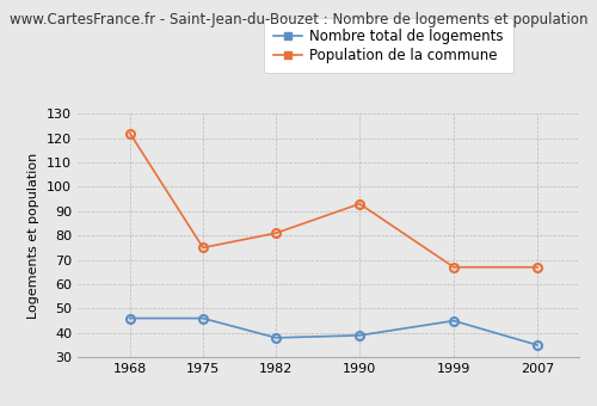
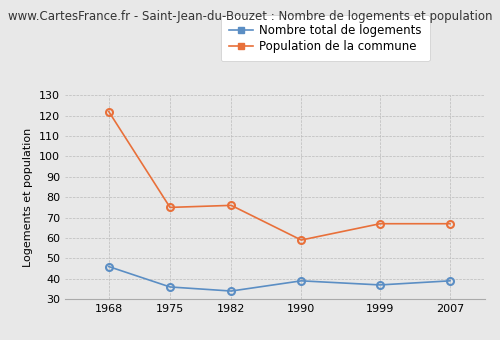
Nombre total de logements/1975: 46 -> 36
Nombre total de logements/1982: 38 -> 34
Population de la commune/1982: 81 -> 76
Population de la commune/1990: 93 -> 59
Nombre total de logements/1999: 45 -> 37
Nombre total de logements/2007: 35 -> 39
